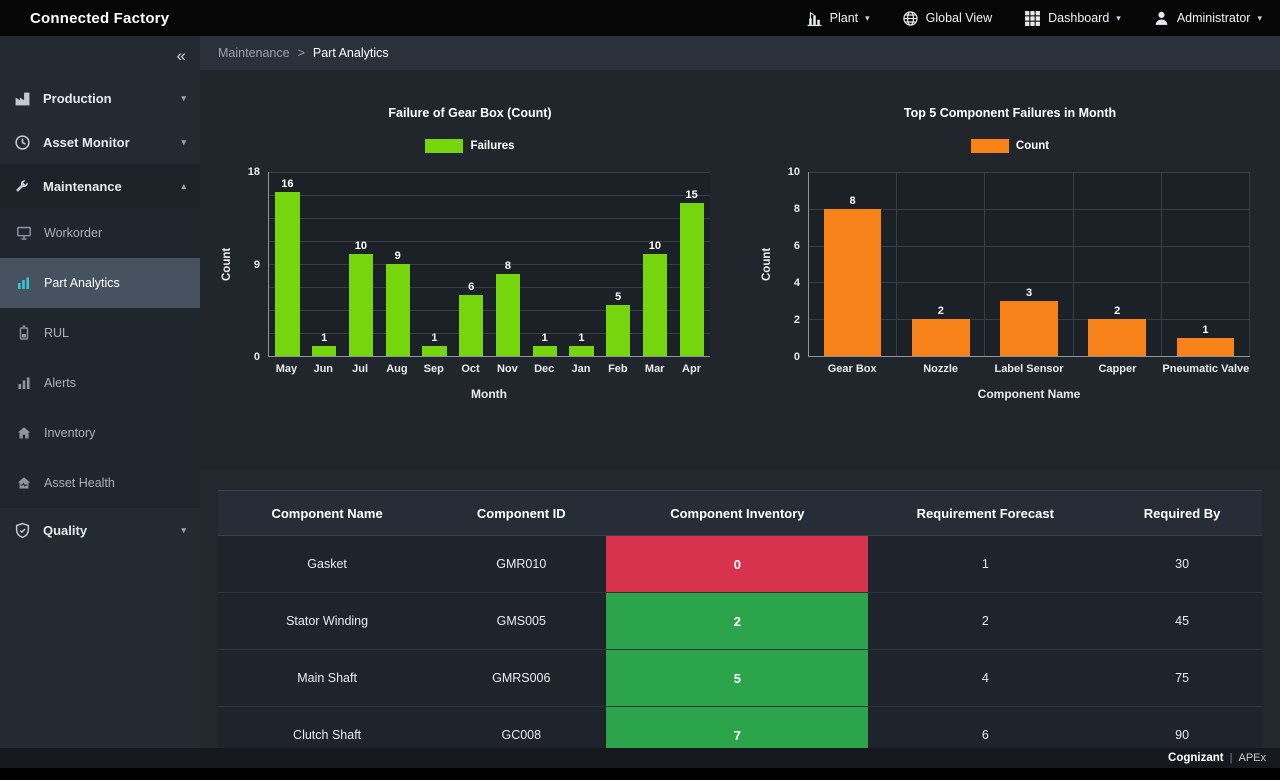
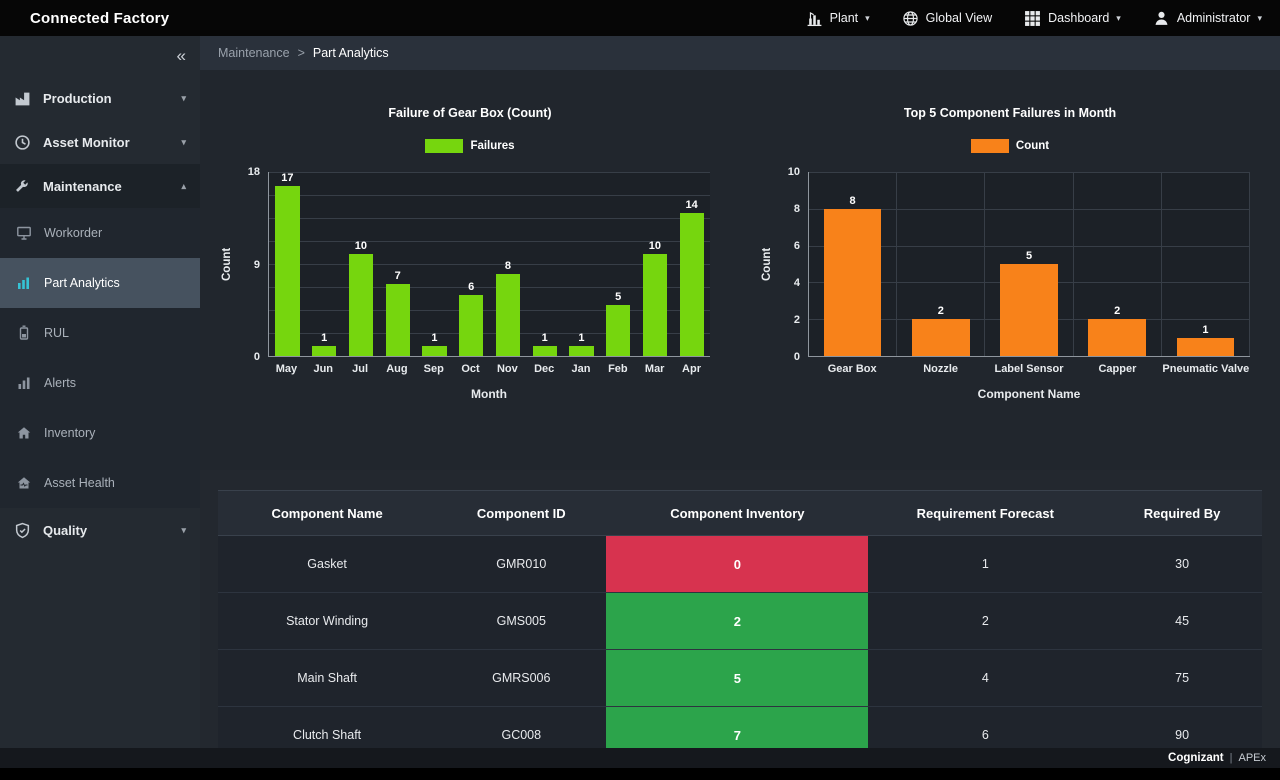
Failure of Gear Box (Count)/May: 16 -> 17
Failure of Gear Box (Count)/Aug: 9 -> 7
Failure of Gear Box (Count)/Apr: 15 -> 14
Top 5 Component Failures in Month/Label Sensor: 3 -> 5
